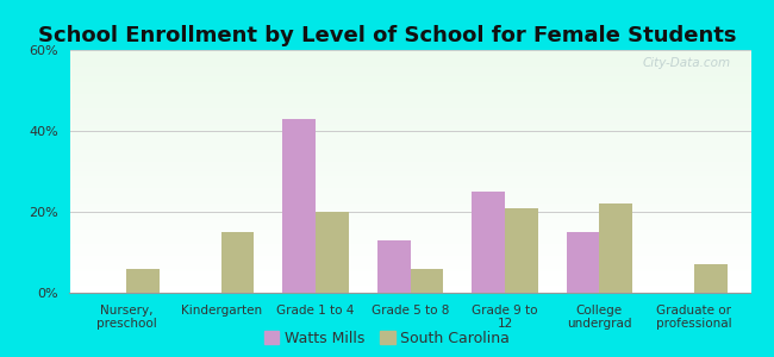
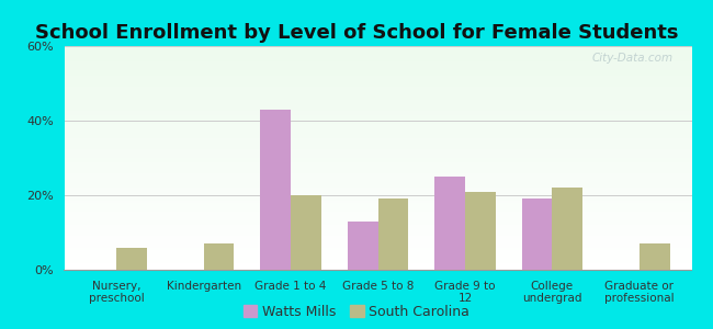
South Carolina/Kindergarten: 15% -> 7%
South Carolina/Grade 5 to 8: 6% -> 19%
Watts Mills/College undergrad: 15% -> 19%
